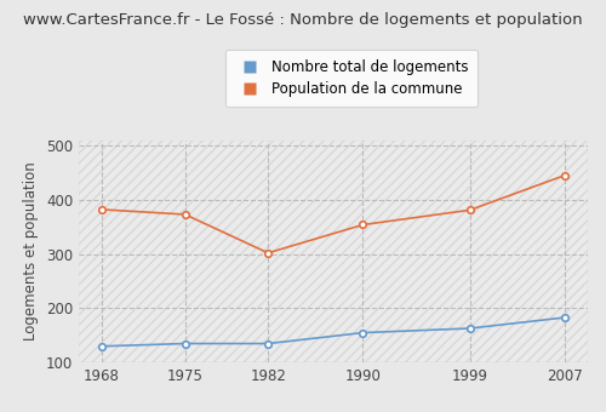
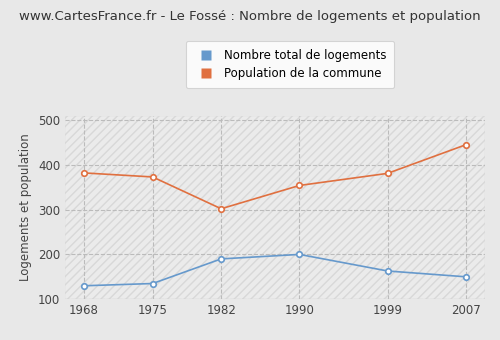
Nombre total de logements/1982: 135 -> 190
Nombre total de logements/1990: 155 -> 200
Nombre total de logements/2007: 183 -> 150
